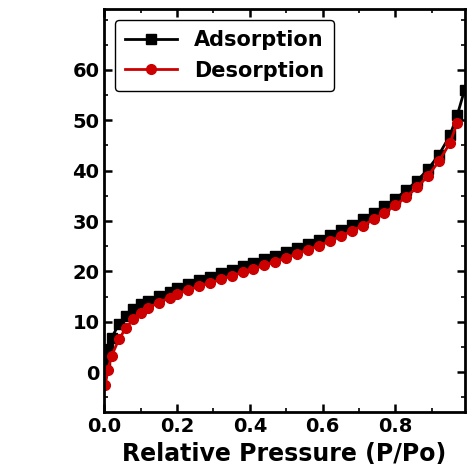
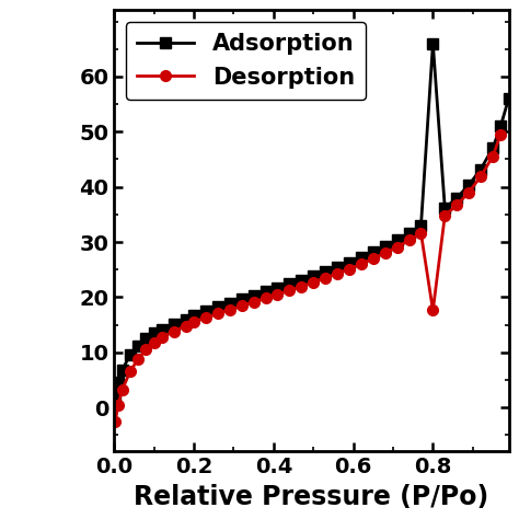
Adsorption/0.8: 34.4 -> 66.0
Desorption/0.8: 33.1 -> 17.6
